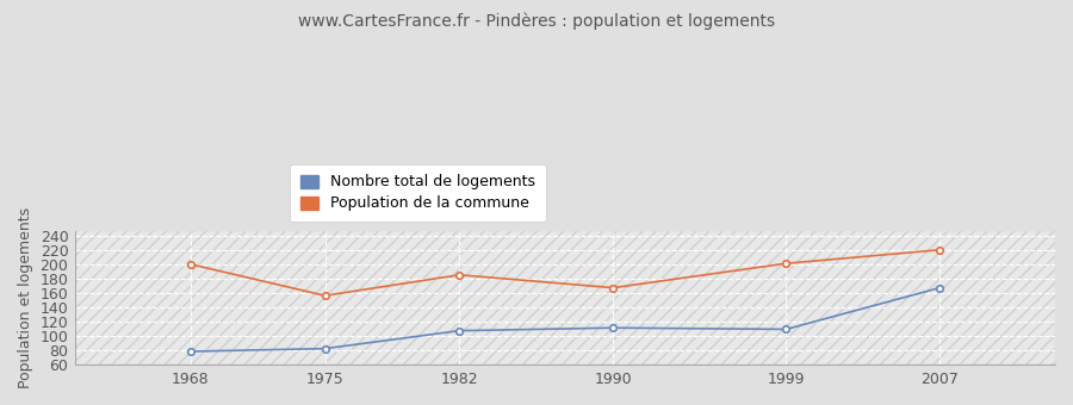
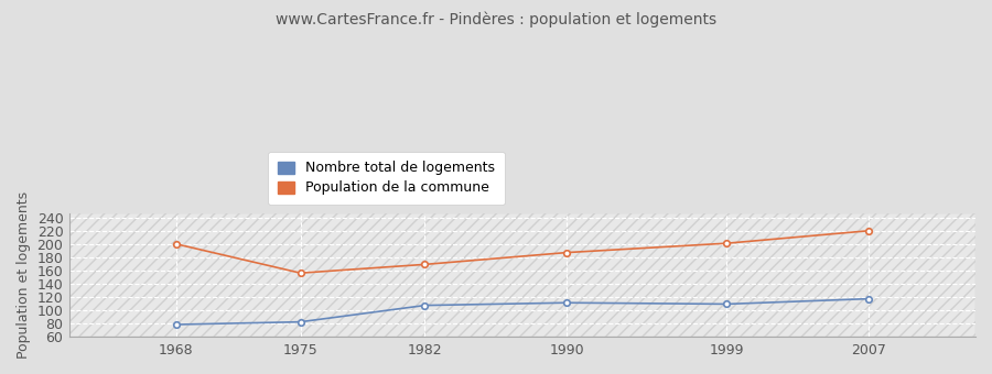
Population de la commune/1982: 186 -> 170
Population de la commune/1990: 168 -> 188
Nombre total de logements/2007: 168 -> 118
